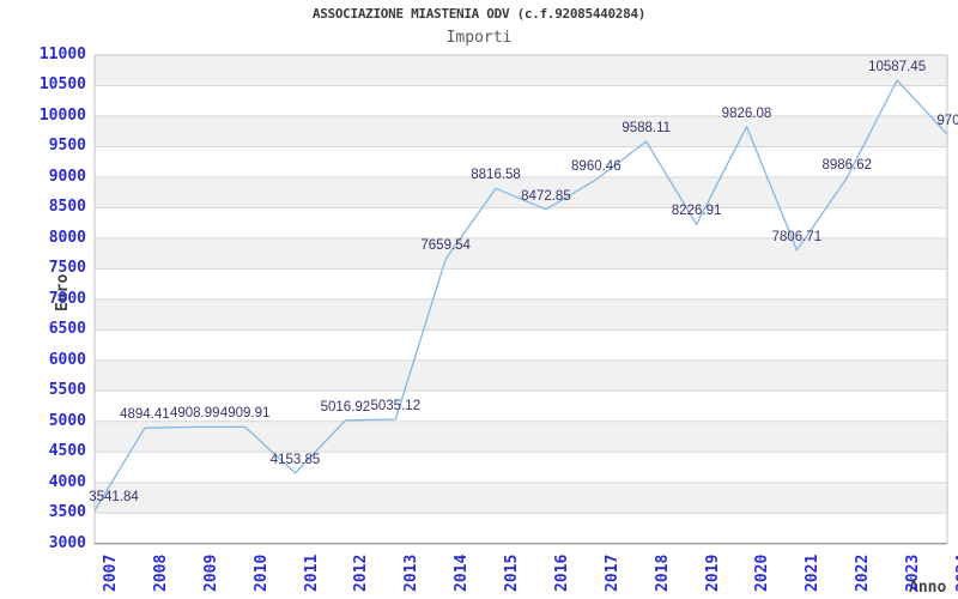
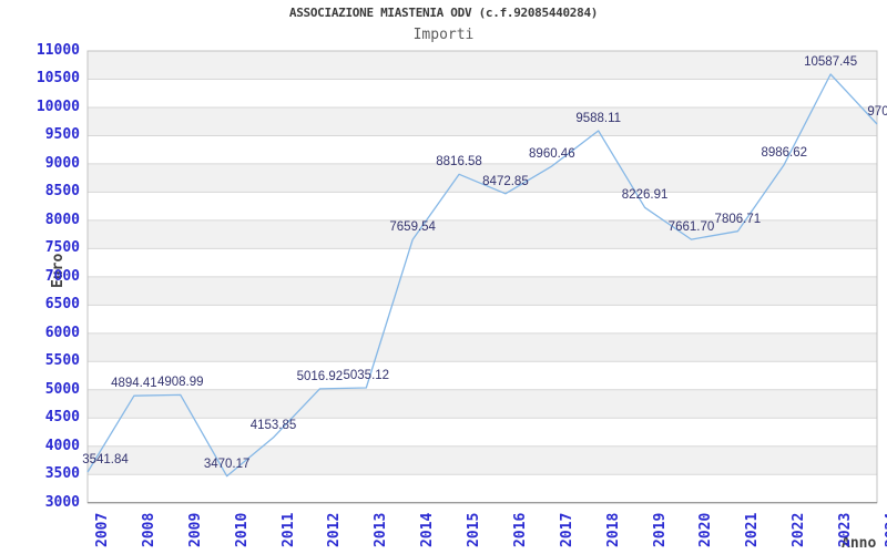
2010: 4909.91 -> 3470.17
2020: 9826.08 -> 7661.70
